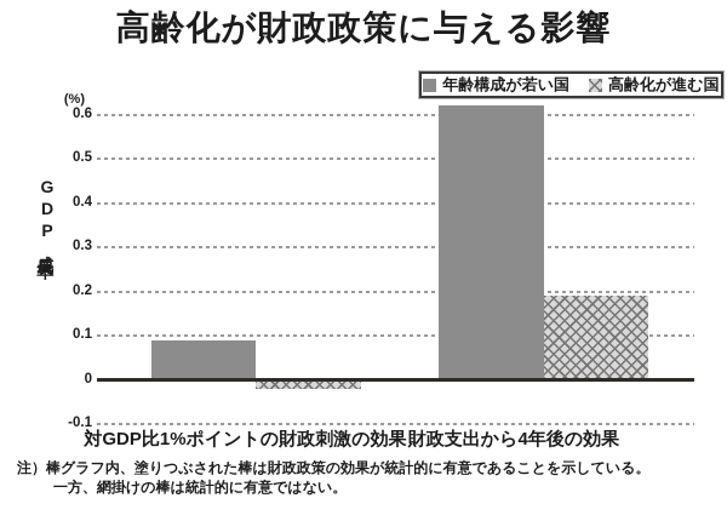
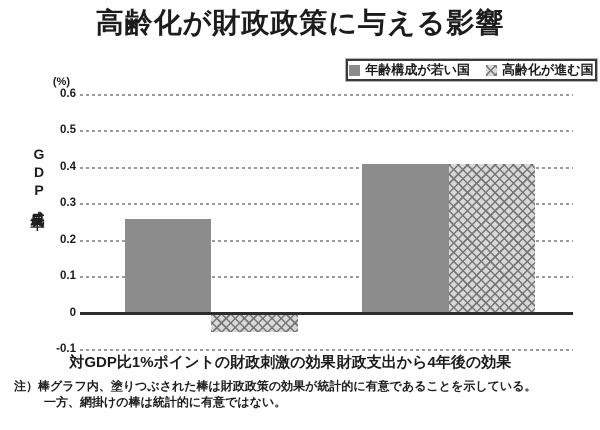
年齢構成が若い国/対GDP比1%ポイントの財政刺激の効果: 0.09 -> 0.26
高齢化が進む国/対GDP比1%ポイントの財政刺激の効果: -0.02 -> -0.05
年齢構成が若い国/財政支出から4年後の効果: 0.62 -> 0.41
高齢化が進む国/財政支出から4年後の効果: 0.19 -> 0.41
